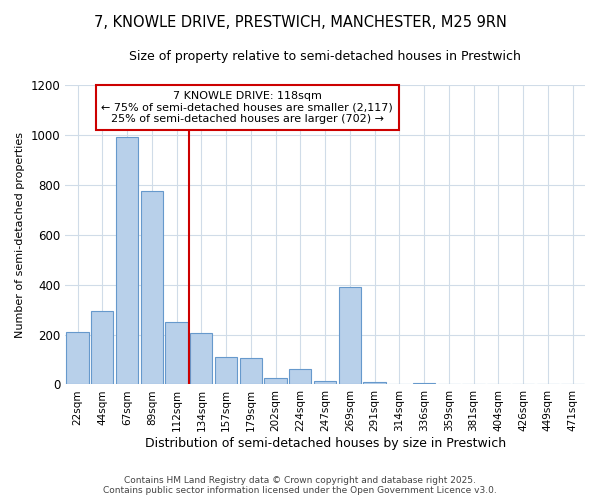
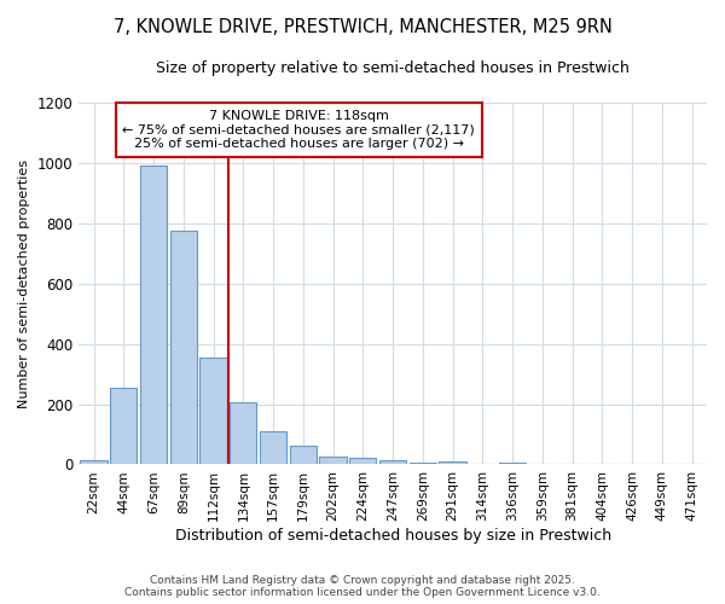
22sqm: 210 -> 15
44sqm: 295 -> 255
112sqm: 250 -> 355
179sqm: 105 -> 60
224sqm: 60 -> 20
269sqm: 390 -> 5
